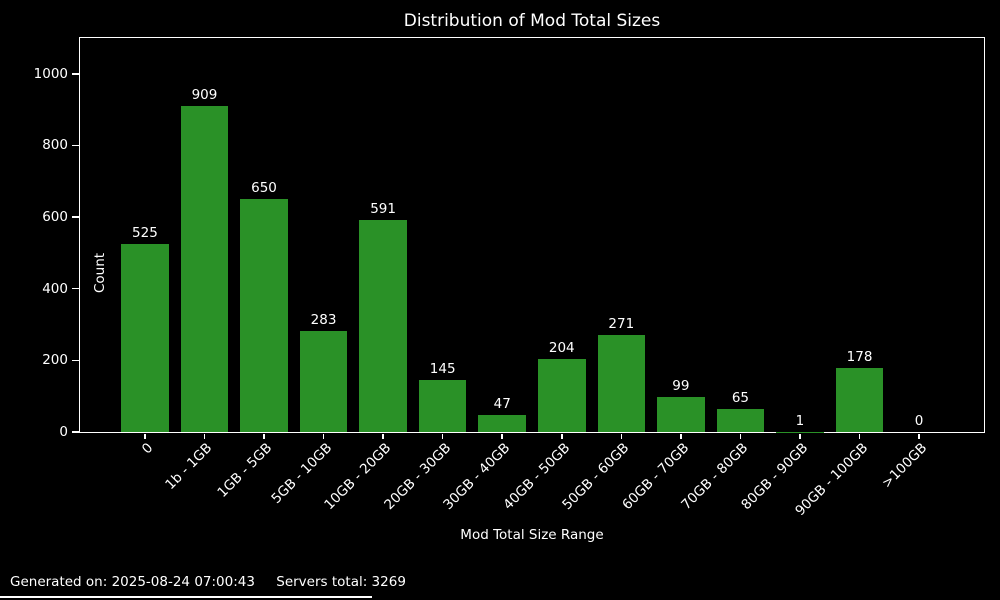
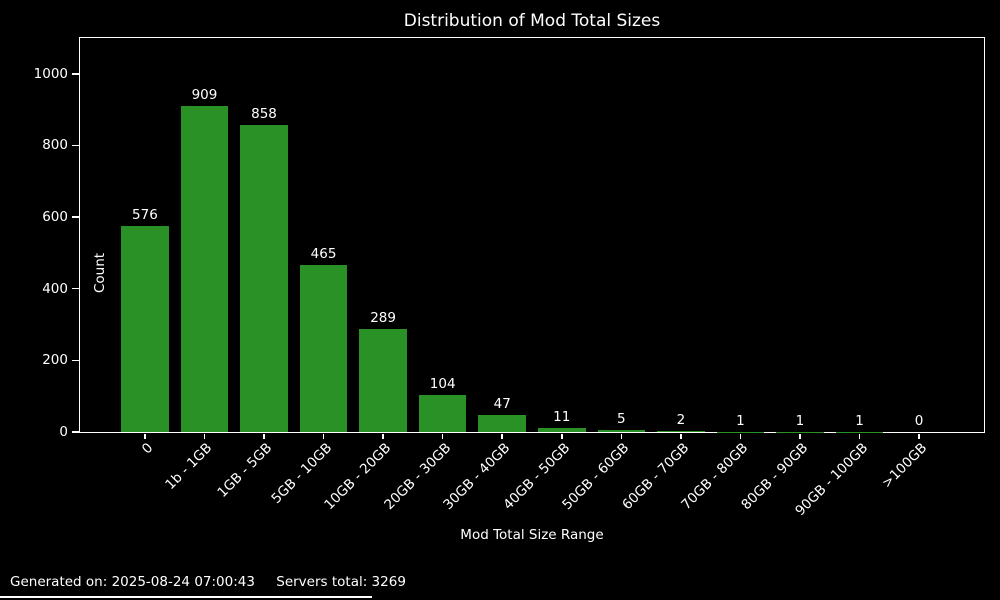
0: 525 -> 576
1GB - 5GB: 650 -> 858
5GB - 10GB: 283 -> 465
10GB - 20GB: 591 -> 289
20GB - 30GB: 145 -> 104
40GB - 50GB: 204 -> 11
50GB - 60GB: 271 -> 5
60GB - 70GB: 99 -> 2
70GB - 80GB: 65 -> 1
90GB - 100GB: 178 -> 1
